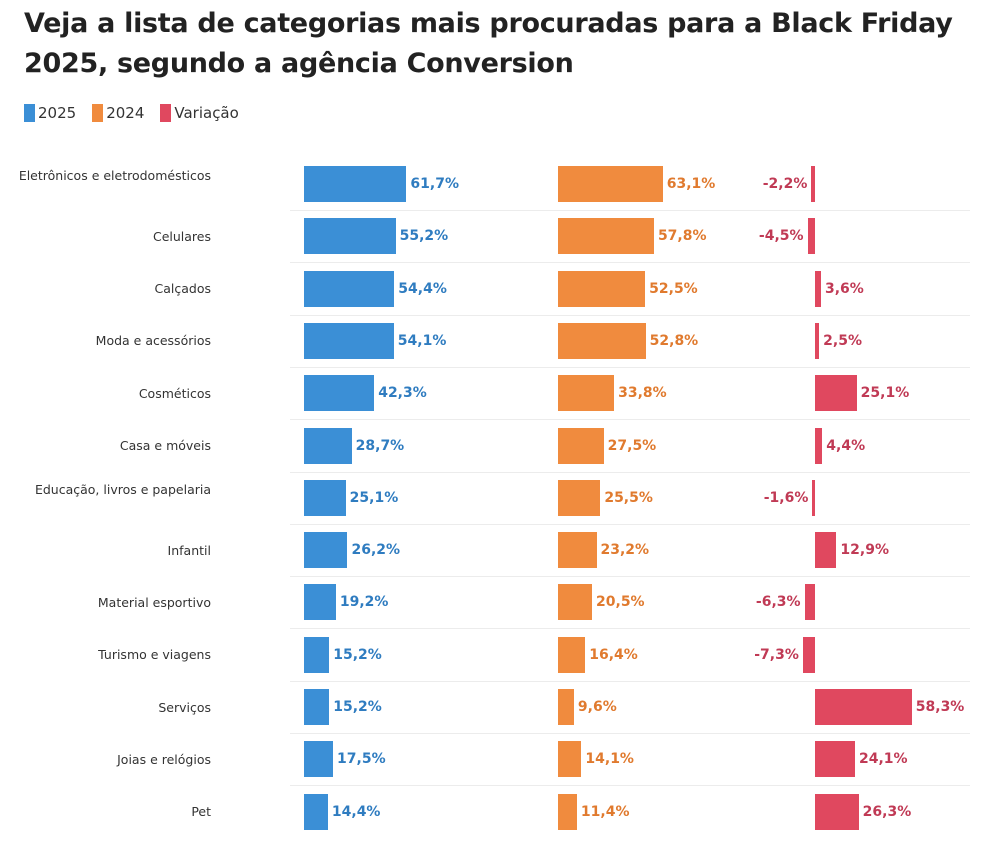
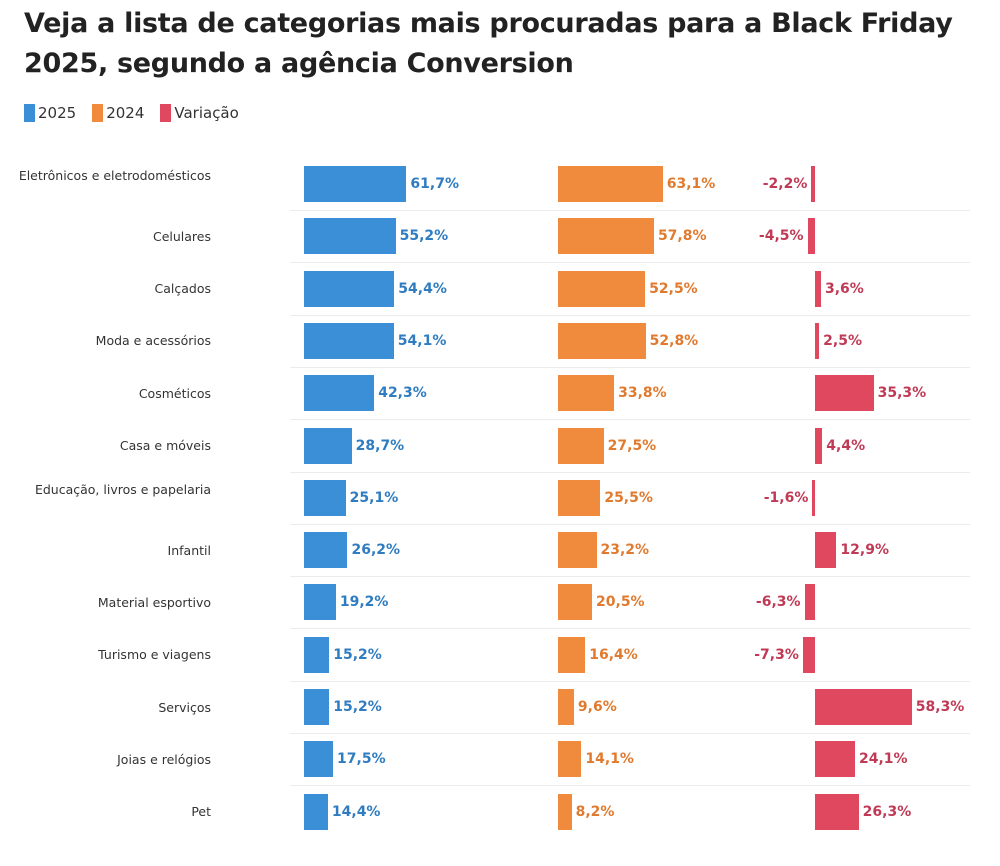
Variação/Cosméticos: 25,1% -> 35,3%
2024/Pet: 11,4% -> 8,2%
